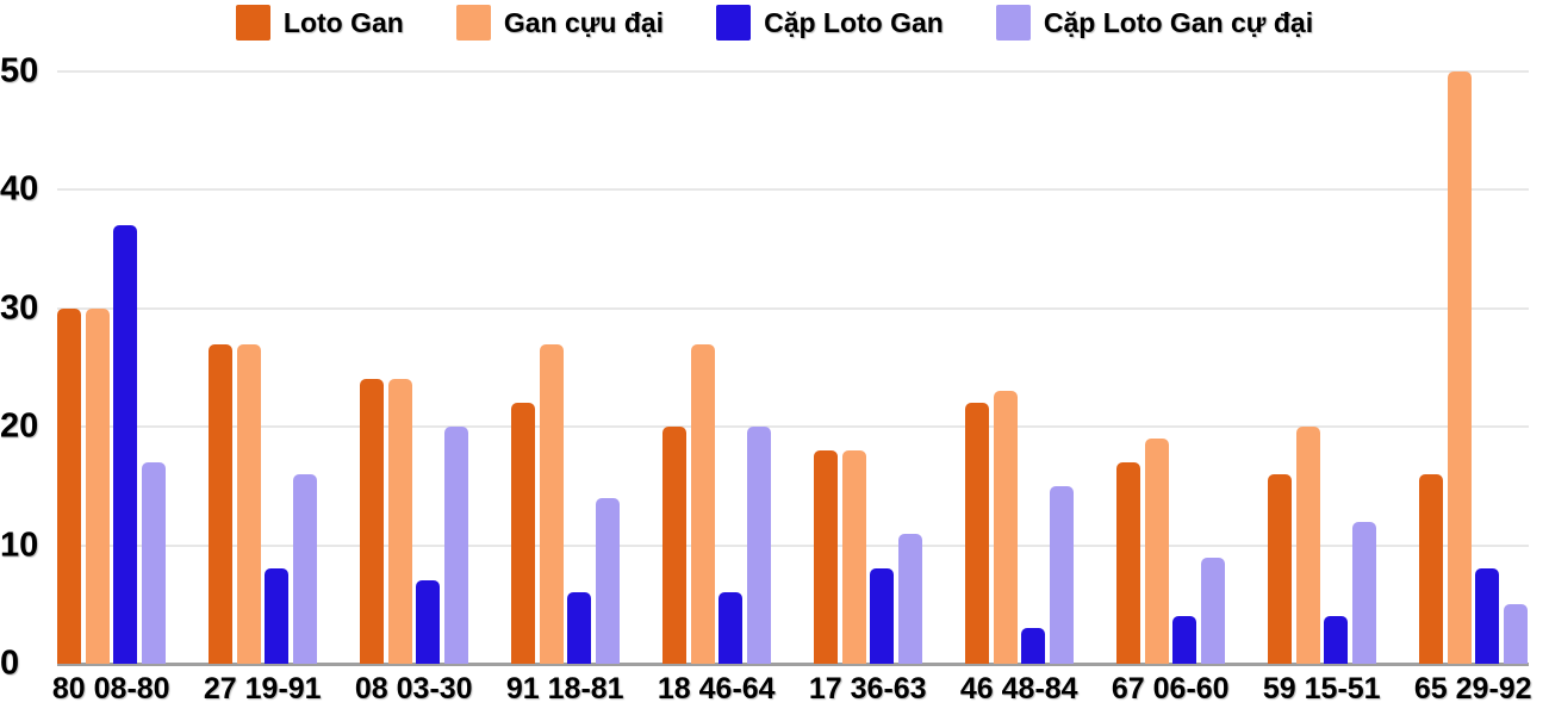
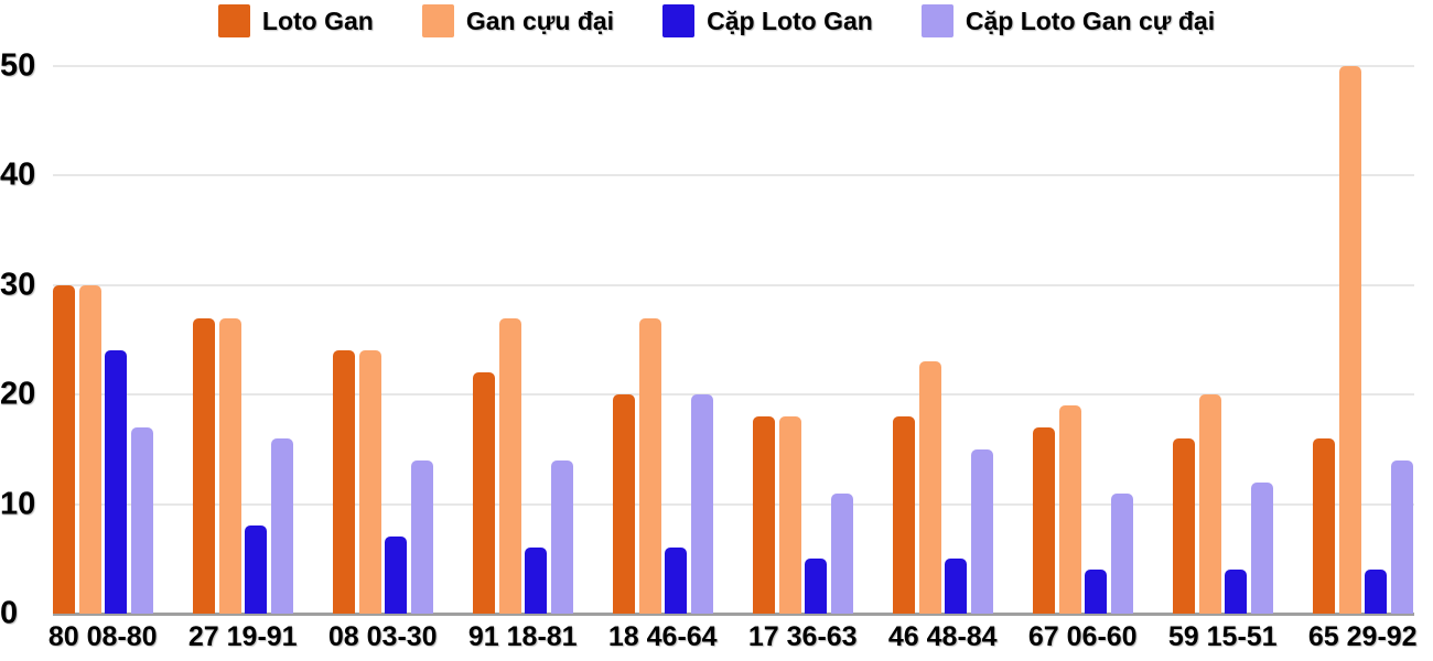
Cặp Loto Gan/80 08-80: 37 -> 24
Cặp Loto Gan cự đại/08 03-30: 20 -> 14
Cặp Loto Gan/17 36-63: 8 -> 5
Loto Gan/46 48-84: 22 -> 18
Cặp Loto Gan/46 48-84: 3 -> 5
Cặp Loto Gan cự đại/67 06-60: 9 -> 11
Cặp Loto Gan/65 29-92: 8 -> 4
Cặp Loto Gan cự đại/65 29-92: 5 -> 14
